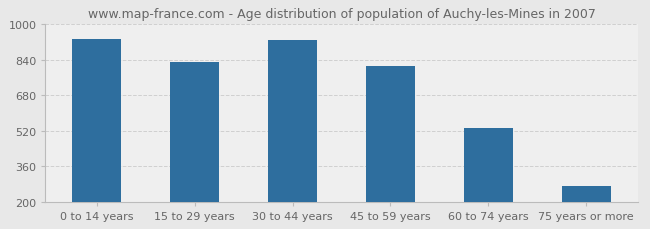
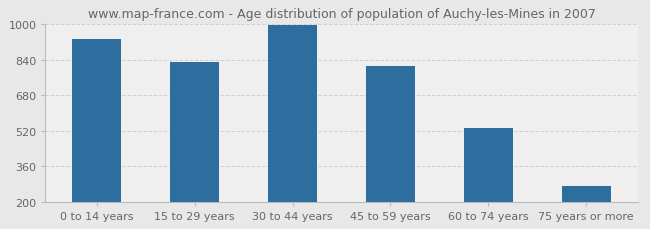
30 to 44 years: 930 -> 997
